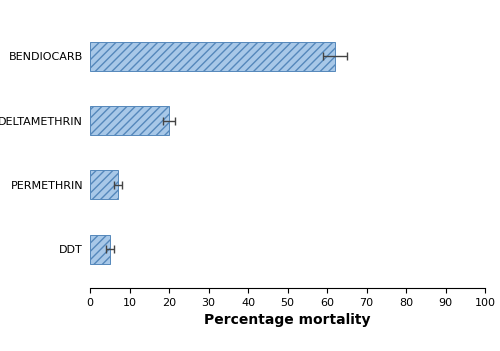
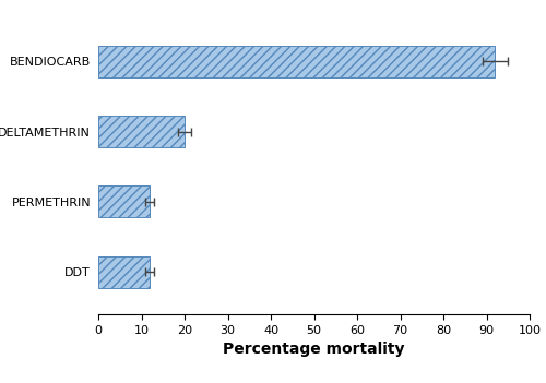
BENDIOCARB: 62 -> 92
PERMETHRIN: 7 -> 12
DDT: 5 -> 12
